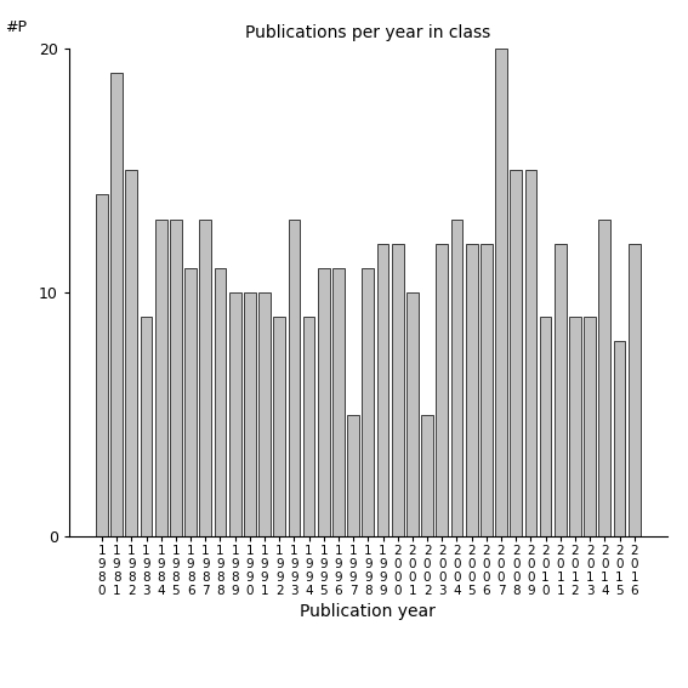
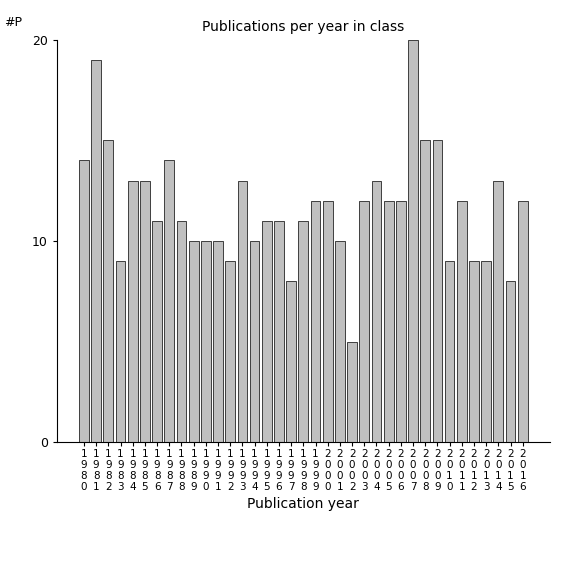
1 9 8 7: 13 -> 14
1 9 9 4: 9 -> 10
1 9 9 7: 5 -> 8
